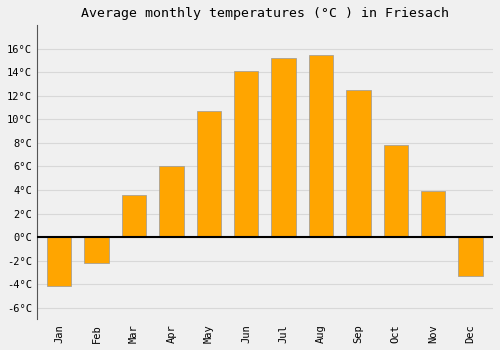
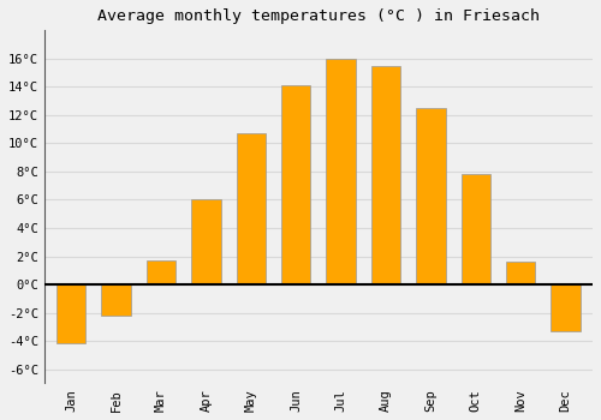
Mar: 3.6°C -> 1.7°C
Jul: 15.2°C -> 16.0°C
Nov: 3.9°C -> 1.6°C
